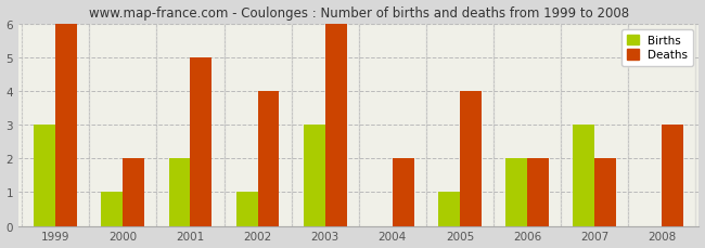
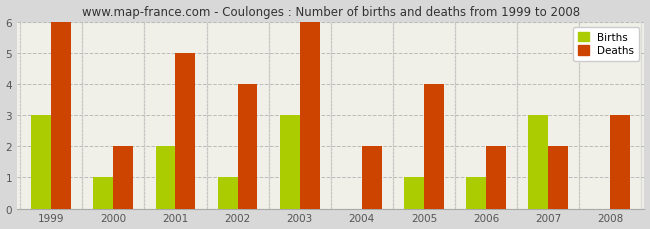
Births/2006: 2 -> 1
